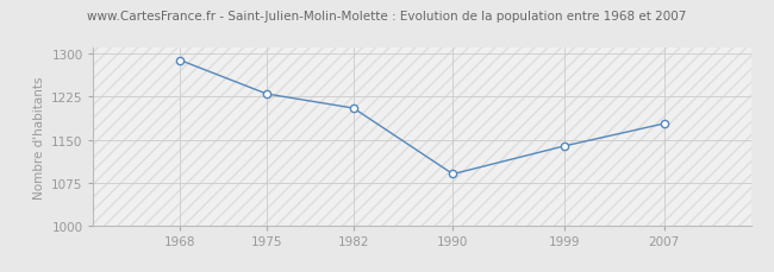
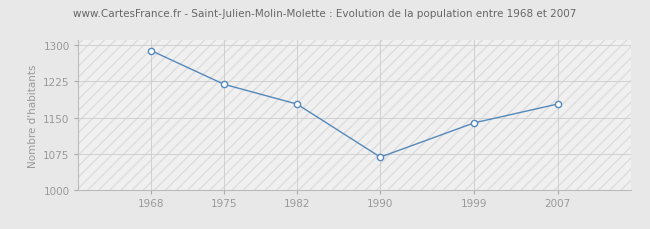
1975: 1230 -> 1219
1982: 1205 -> 1178
1990: 1090 -> 1068
